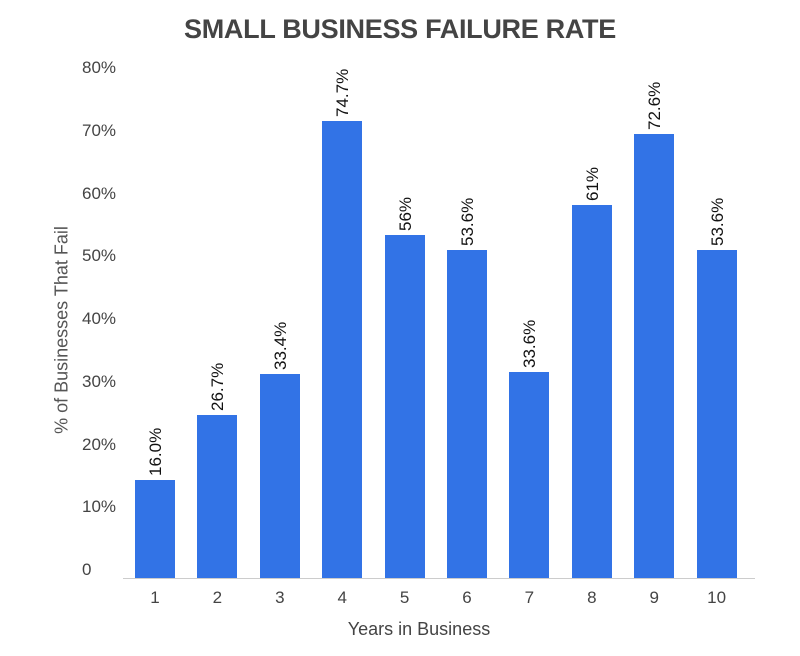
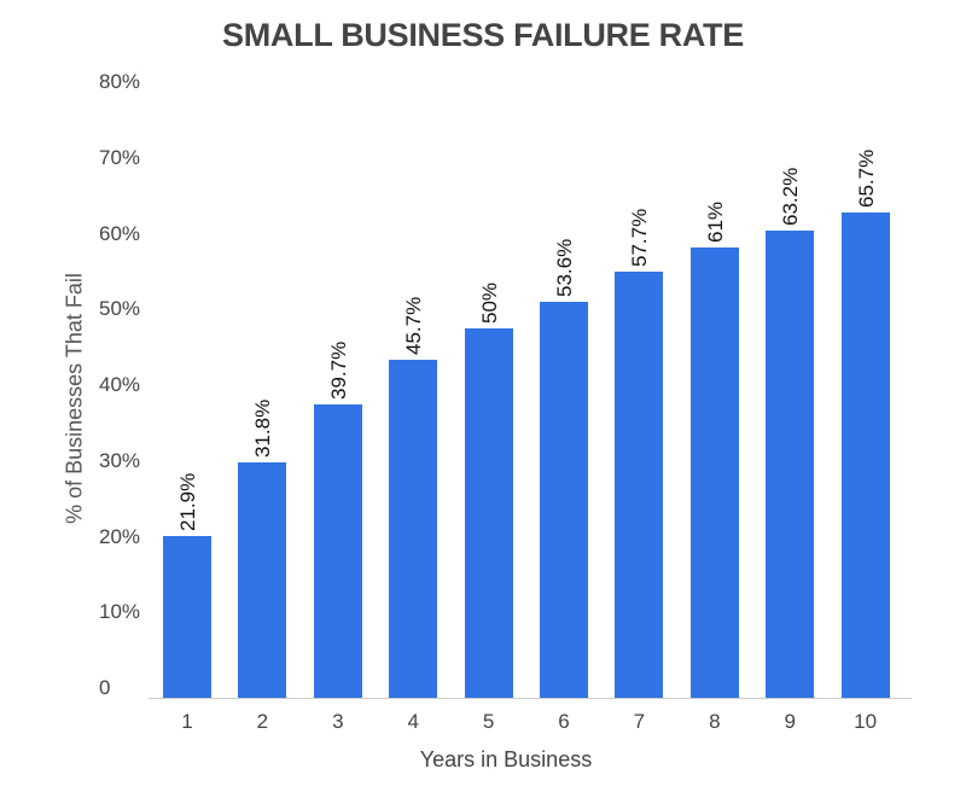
1: 16.0% -> 21.9%
2: 26.7% -> 31.8%
3: 33.4% -> 39.7%
4: 74.7% -> 45.7%
5: 56% -> 50%
7: 33.6% -> 57.7%
9: 72.6% -> 63.2%
10: 53.6% -> 65.7%
